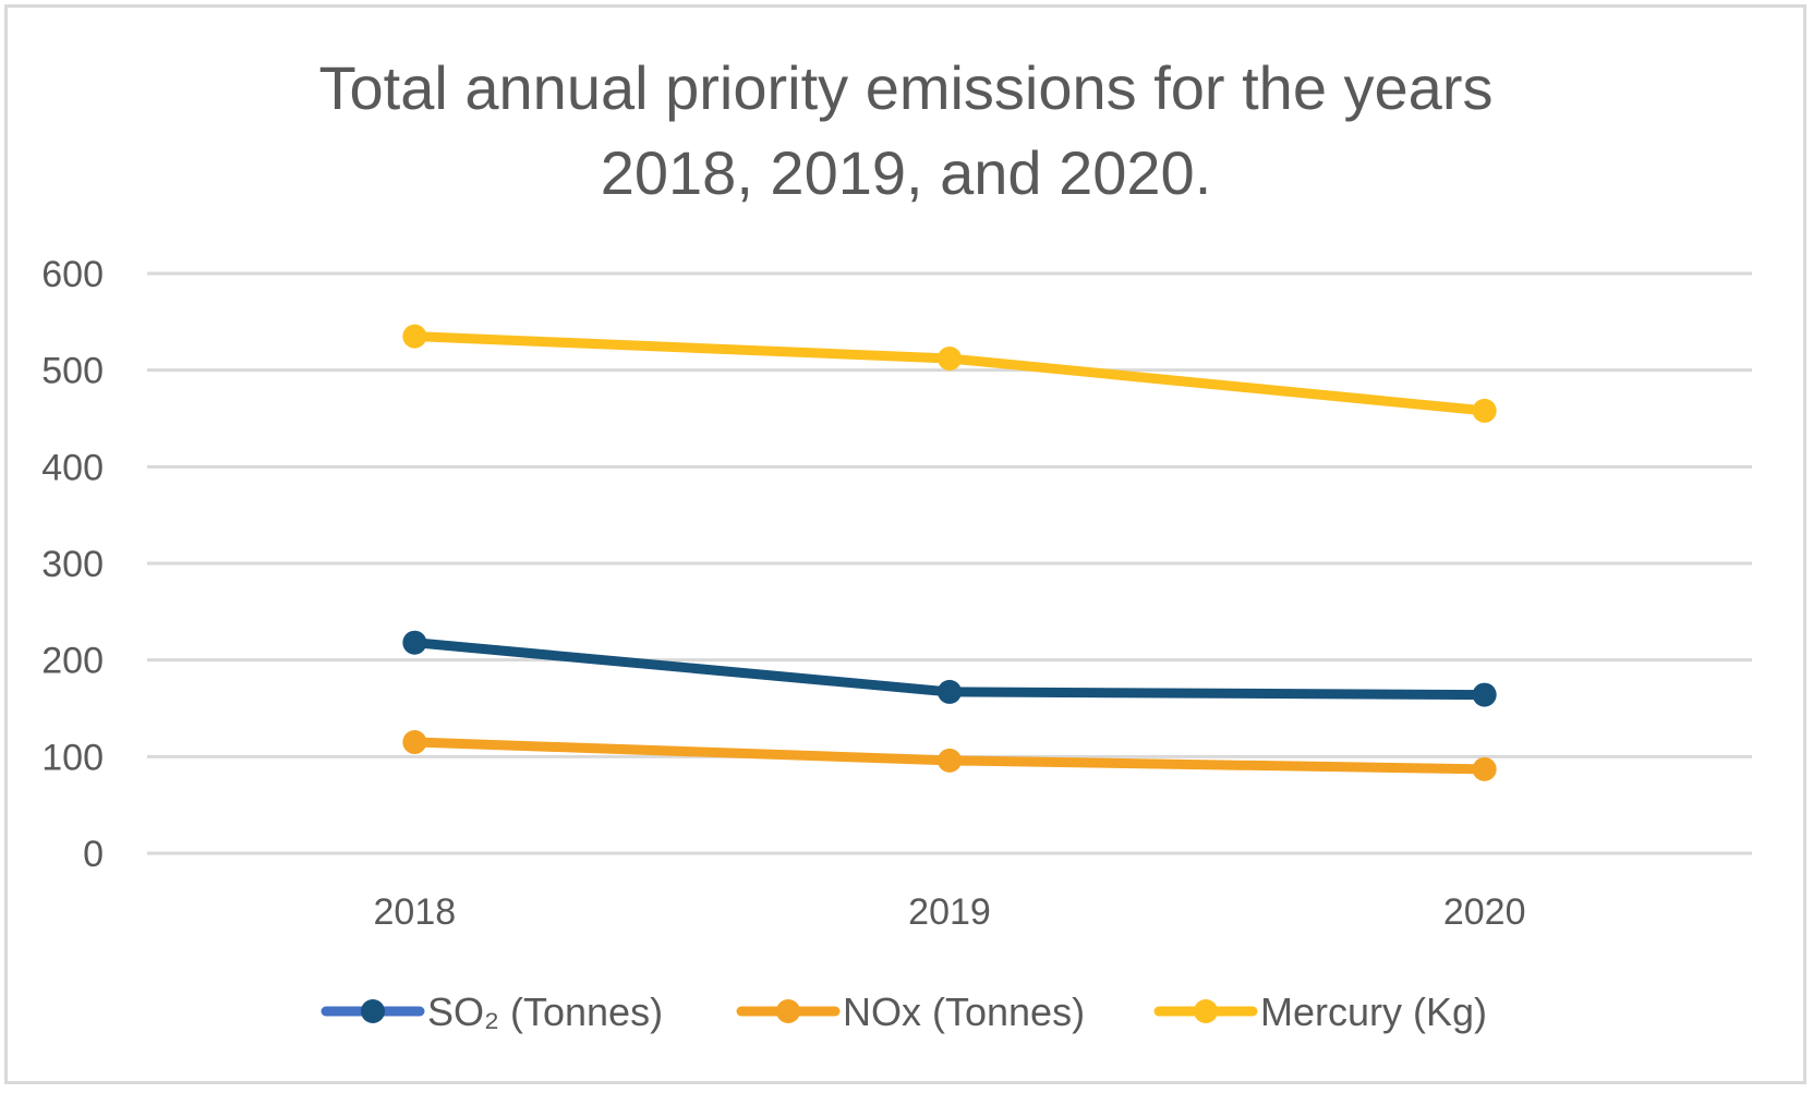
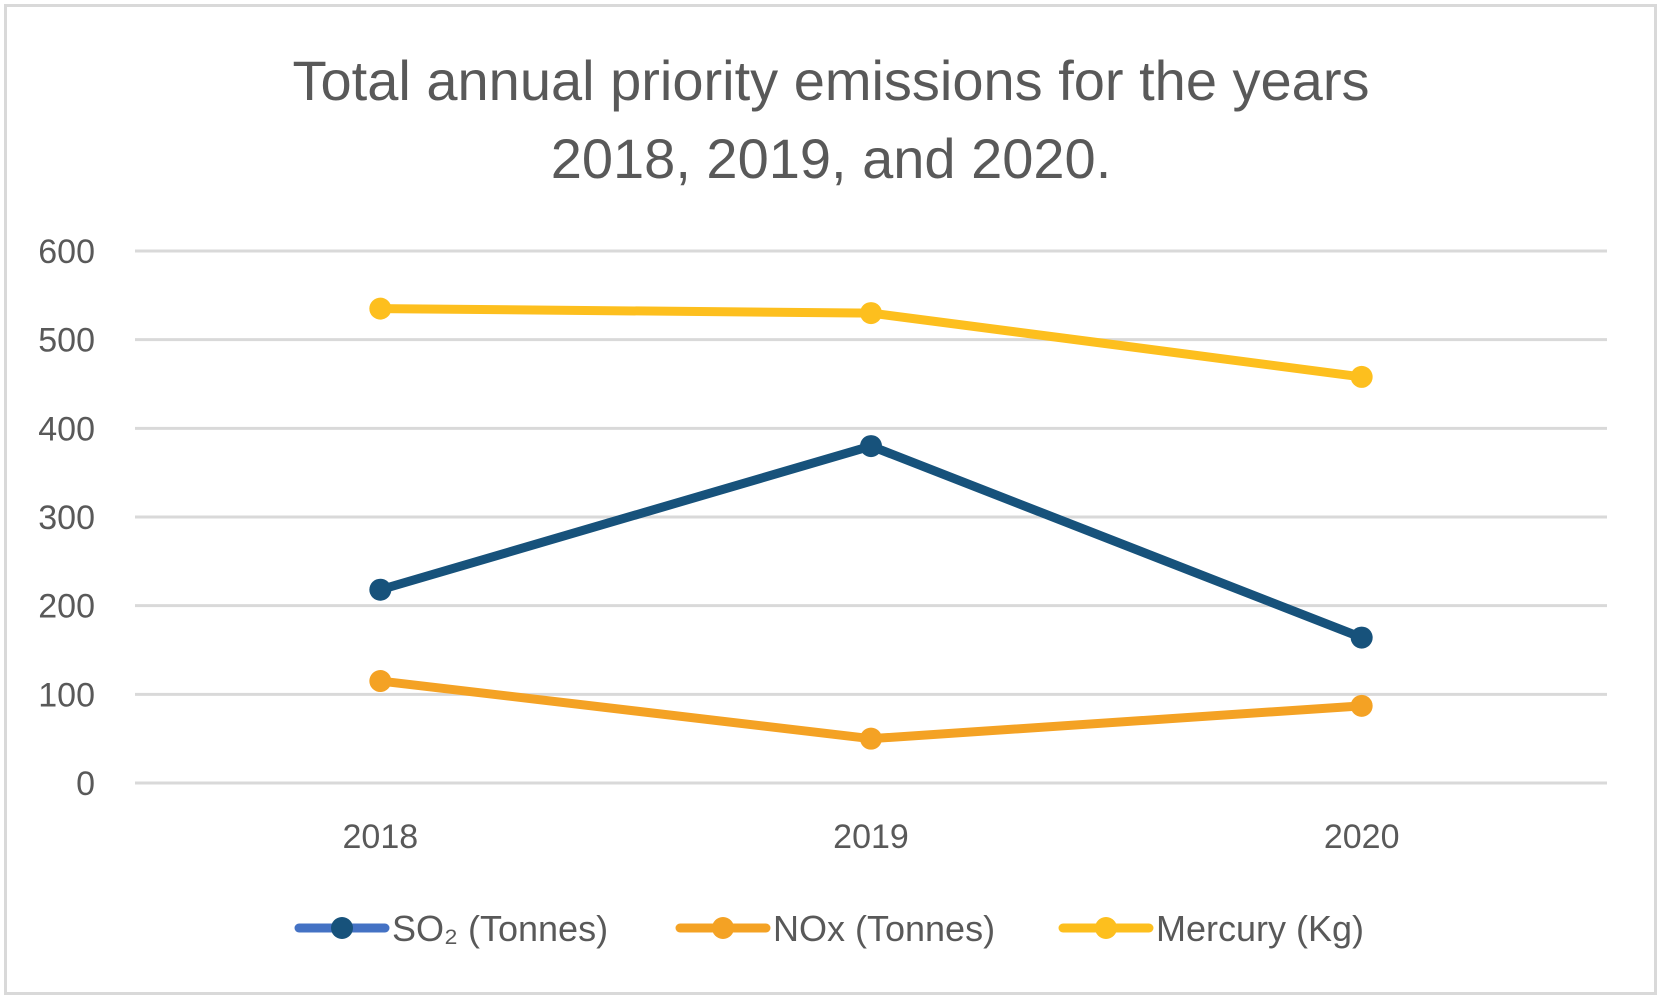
SO₂ (Tonnes)/2019: 170 -> 380
NOx (Tonnes)/2019: 100 -> 50
Mercury (Kg)/2019: 510 -> 530
